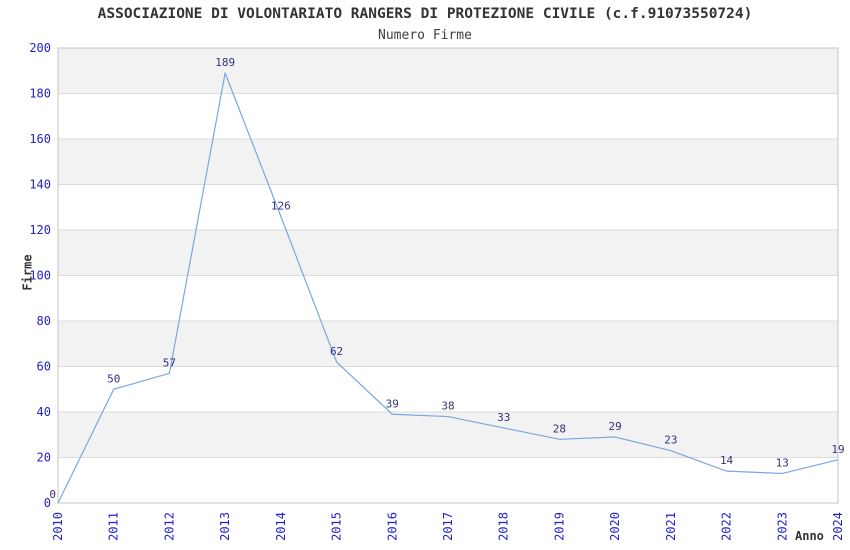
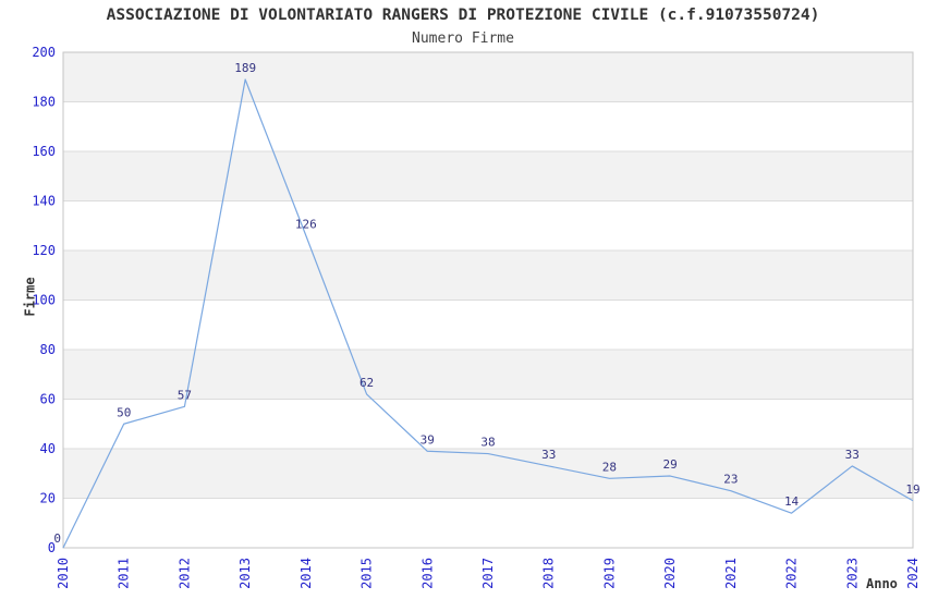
2023: 13 -> 33
